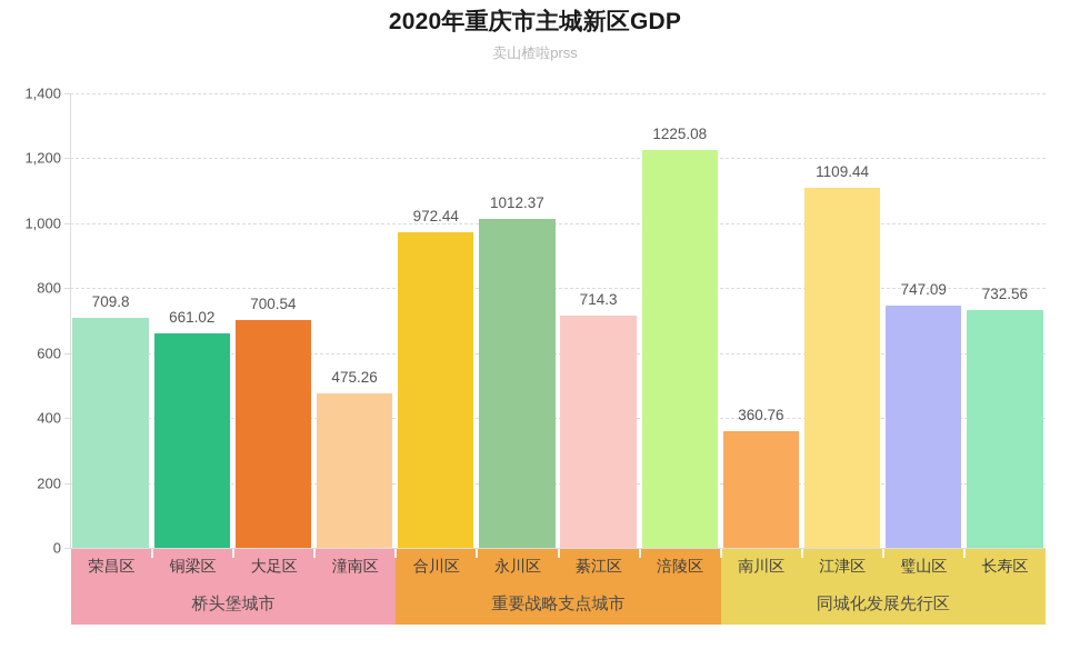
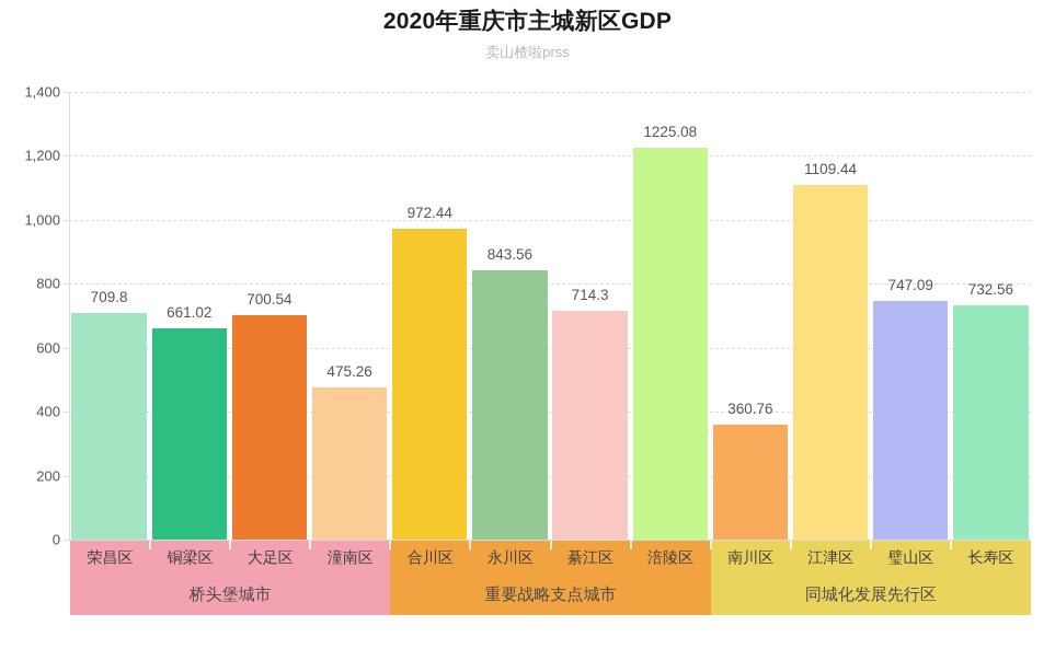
永川区: 1012.37 -> 843.56
